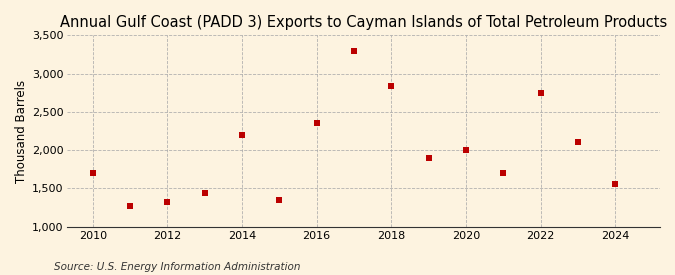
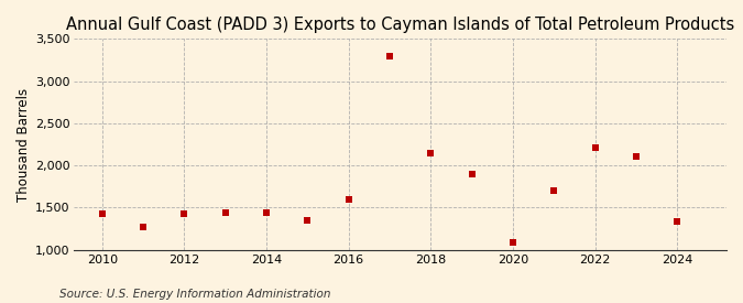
2010: 1,700 -> 1,430
2012: 1,320 -> 1,420
2014: 2,200 -> 1,440
2016: 2,360 -> 1,590
2018: 2,840 -> 2,140
2020: 2,000 -> 1,080
2022: 2,740 -> 2,210
2024: 1,560 -> 1,340
